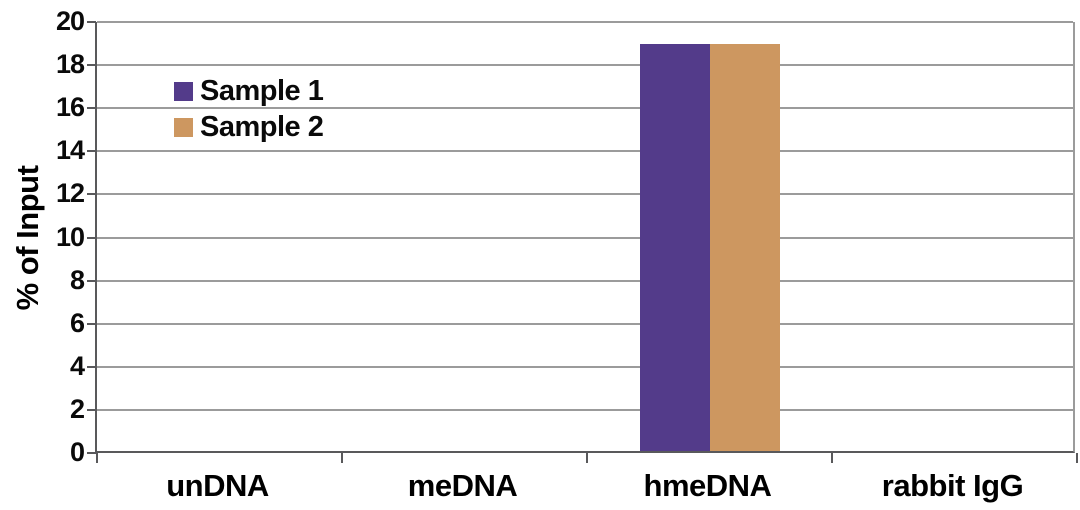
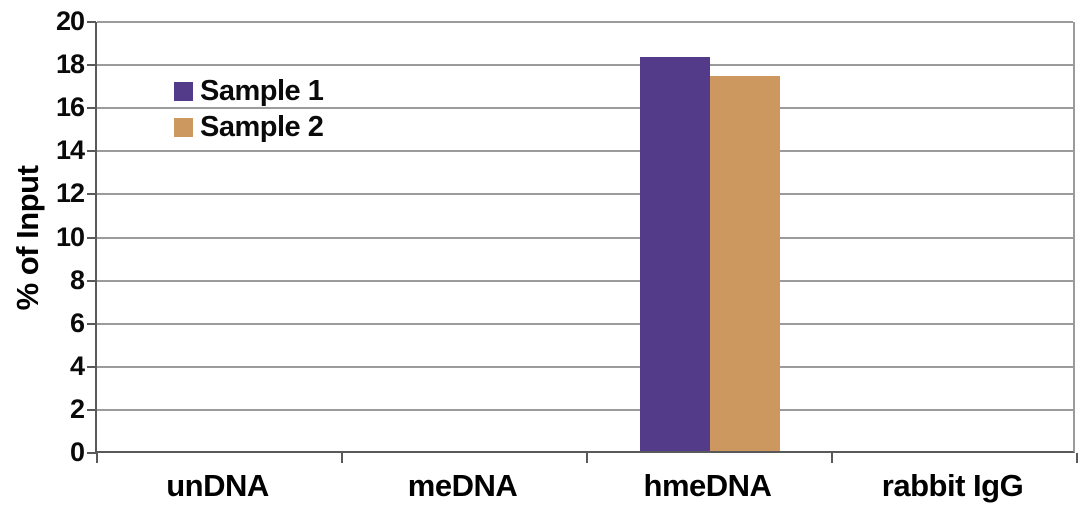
Sample 1/hmeDNA: 18.9 -> 18.3
Sample 2/hmeDNA: 18.9 -> 17.4
